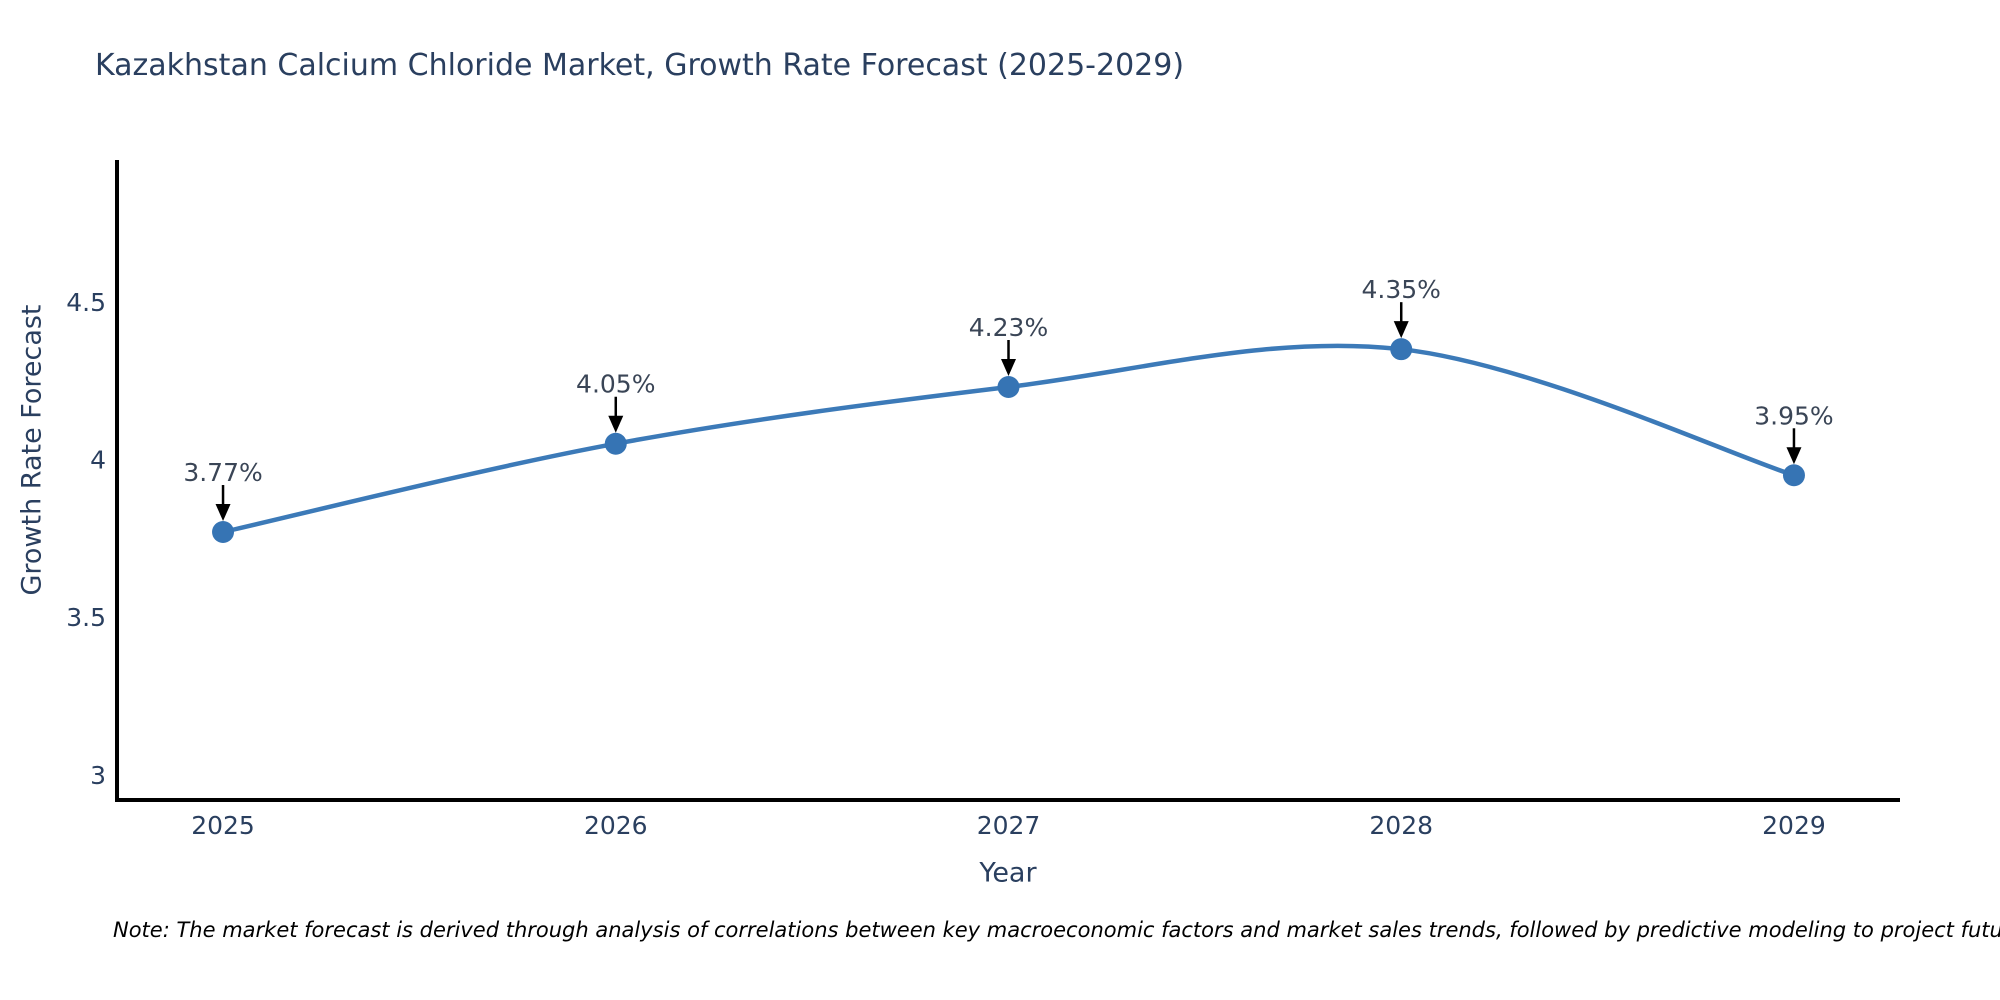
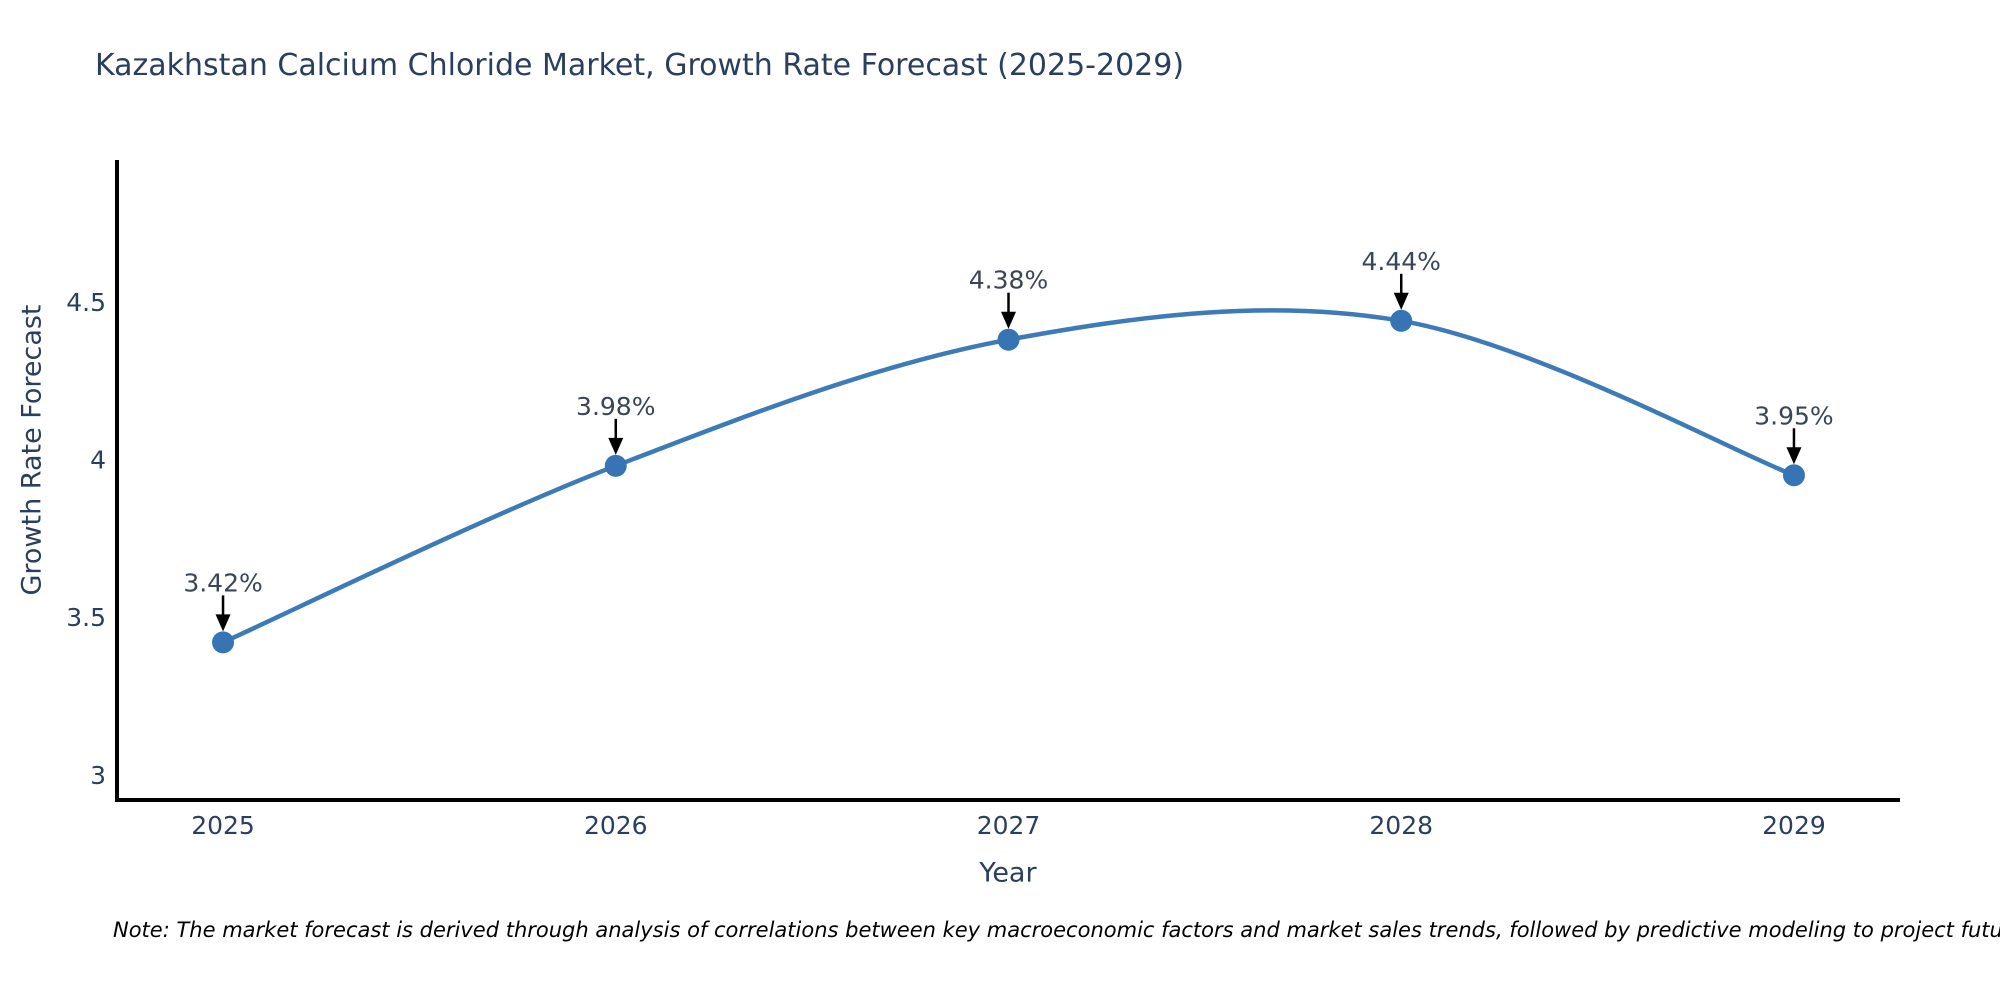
2025: 3.77% -> 3.42%
2026: 4.05% -> 3.98%
2027: 4.23% -> 4.38%
2028: 4.35% -> 4.44%
